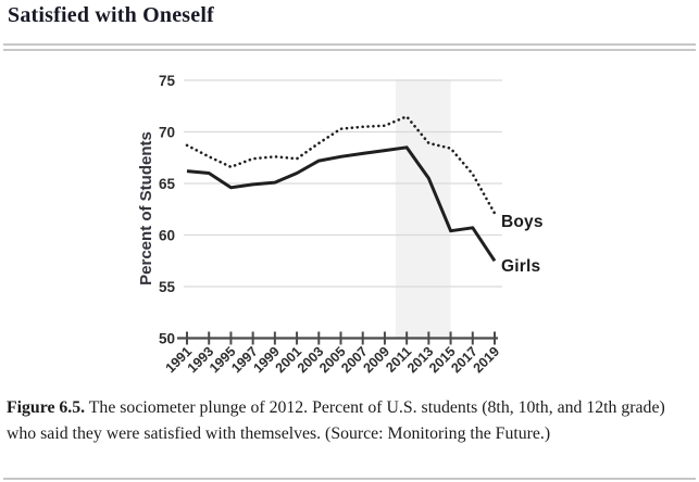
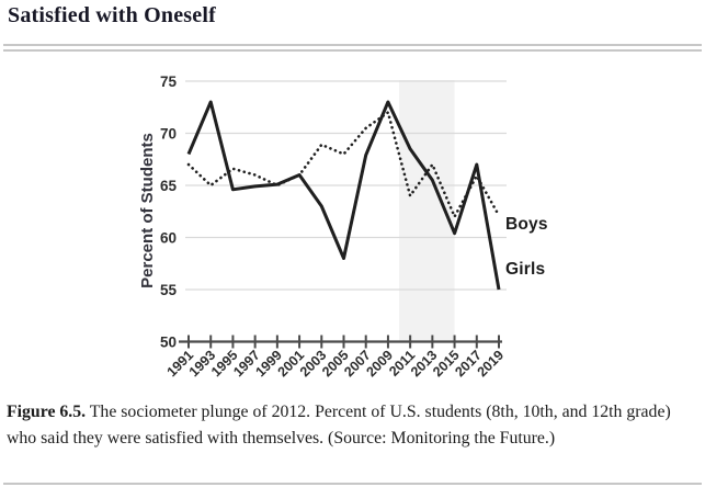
Boys/1991: 69 -> 67
Girls/1991: 66 -> 68
Boys/1993: 68 -> 65
Girls/1993: 66 -> 73
Boys/1997: 67 -> 66
Boys/1999: 68 -> 65
Boys/2001: 67 -> 66
Girls/2003: 67 -> 63
Boys/2005: 70 -> 68
Girls/2005: 68 -> 58
Boys/2009: 71 -> 72
Girls/2009: 68 -> 73
Boys/2011: 72 -> 64
Boys/2013: 69 -> 67
Boys/2015: 68 -> 62
Girls/2017: 61 -> 67
Girls/2019: 58 -> 55
